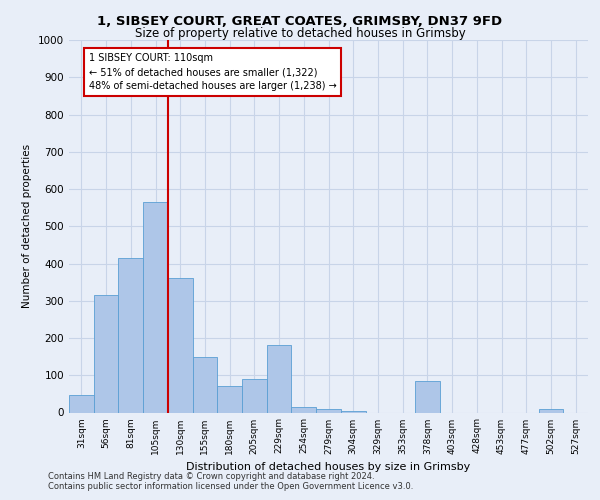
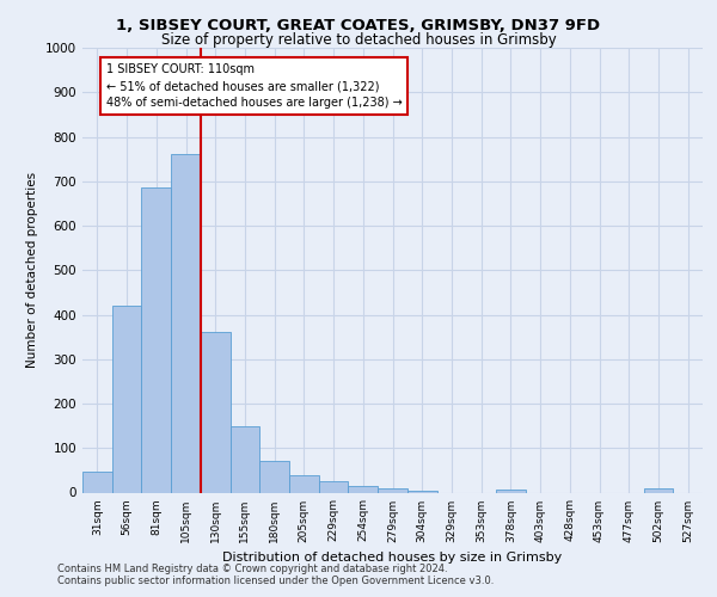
56sqm: 315 -> 420
81sqm: 415 -> 685
105sqm: 565 -> 760
205sqm: 90 -> 38
229sqm: 180 -> 25
378sqm: 85 -> 8
